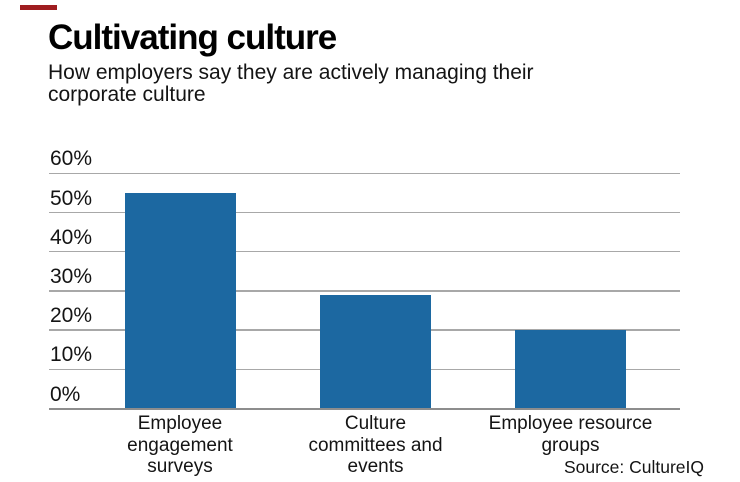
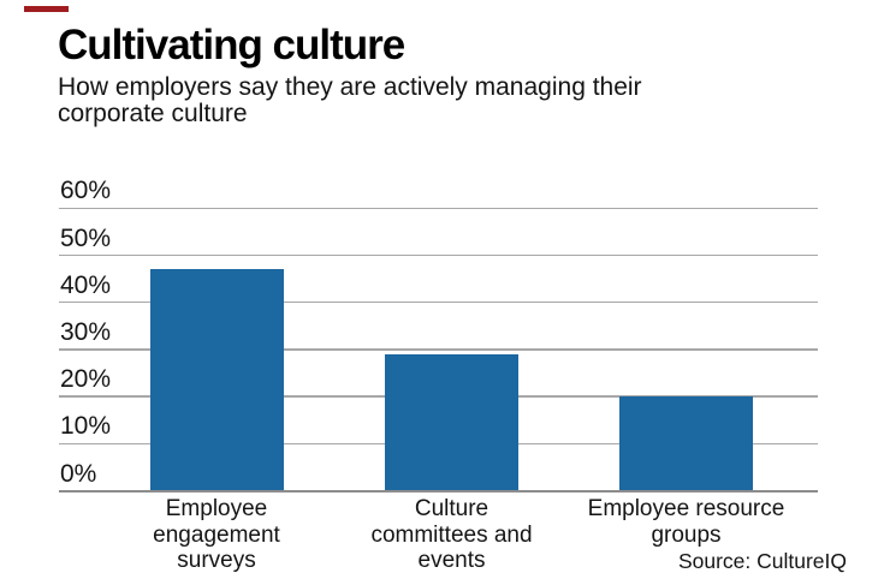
Employee engagement surveys: 55% -> 47%
